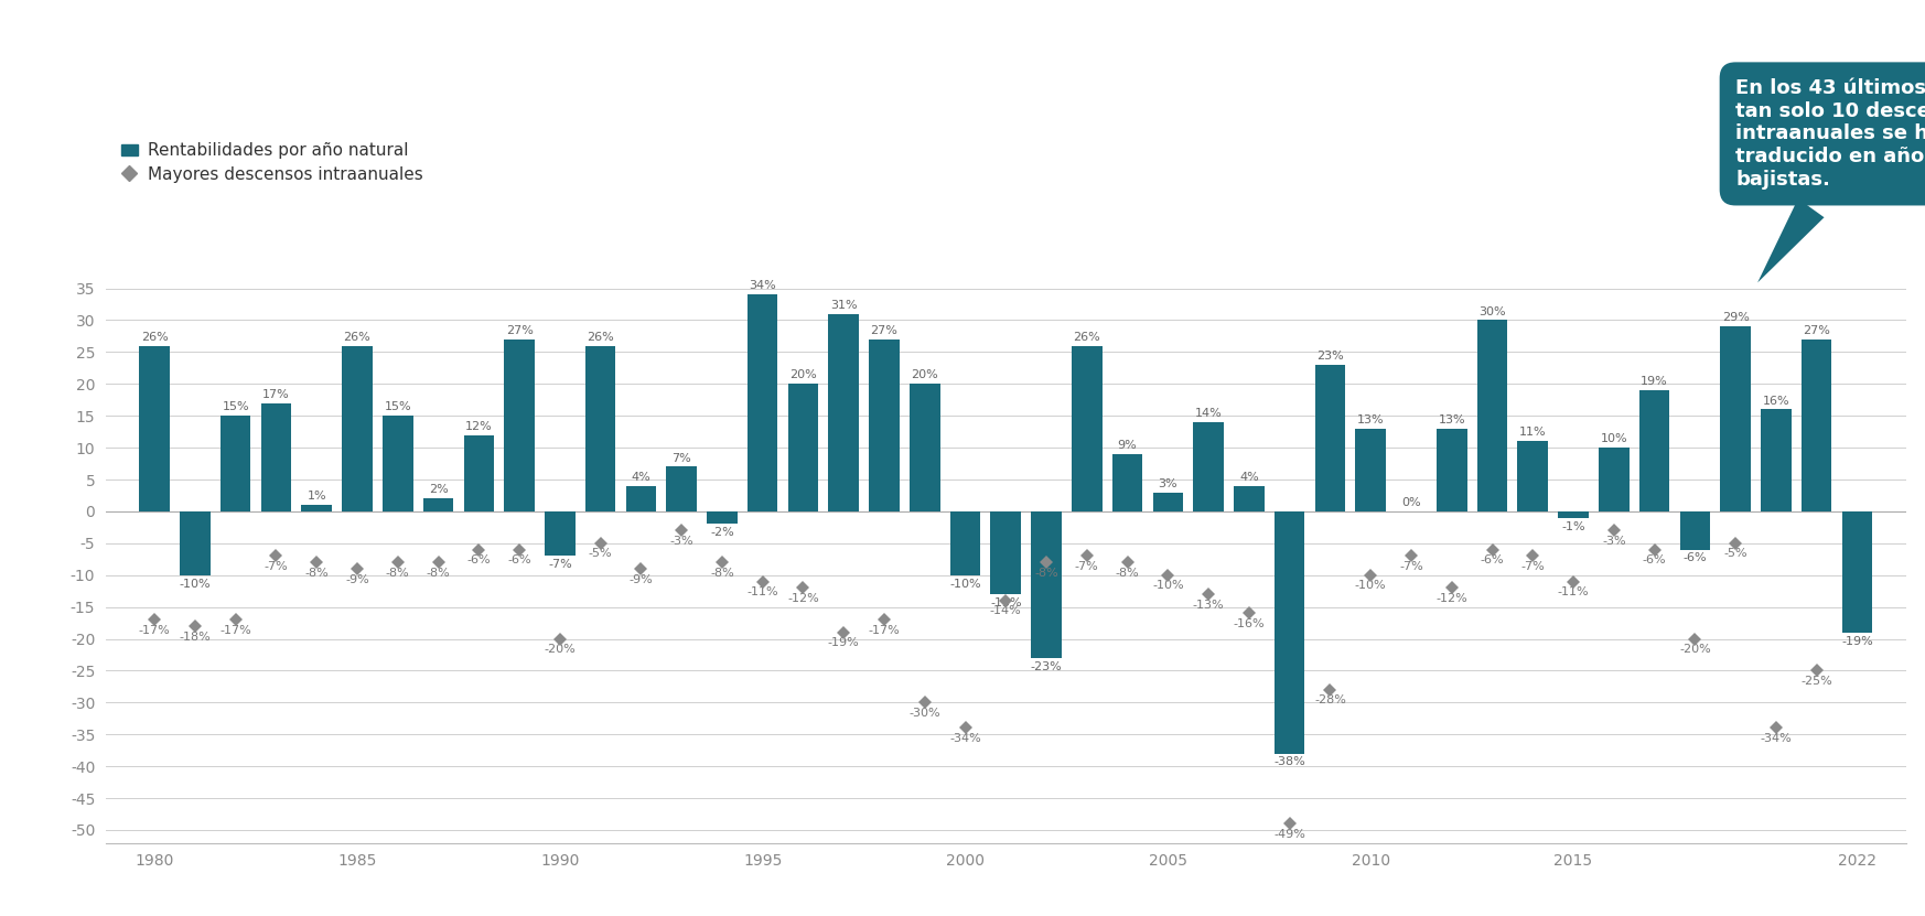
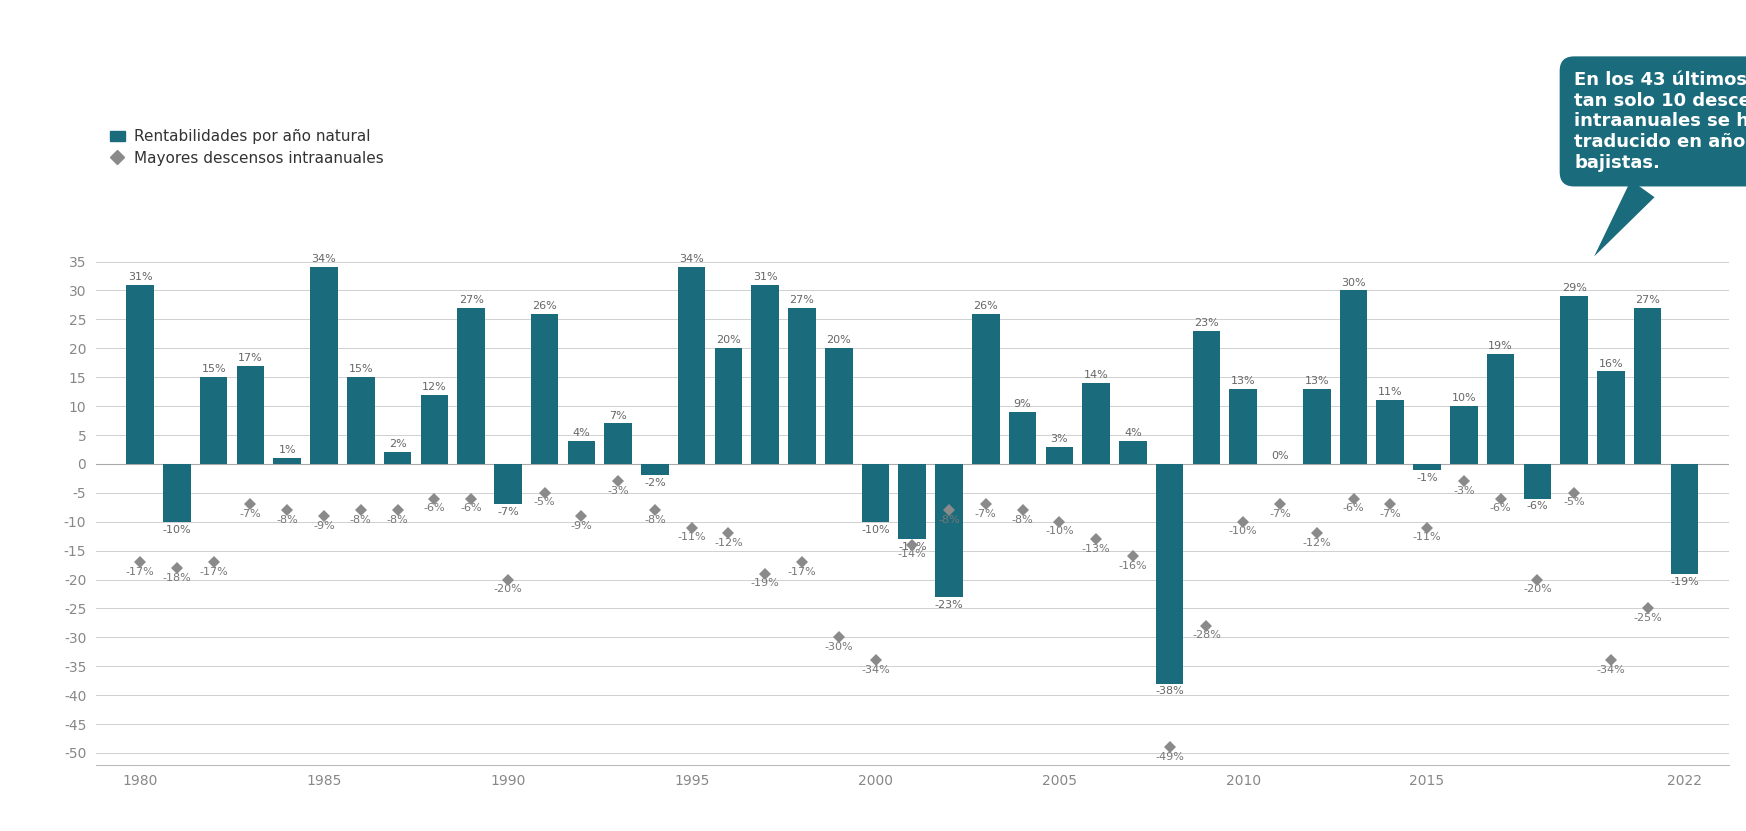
1980: 26% -> 31%
1985: 26% -> 34%
